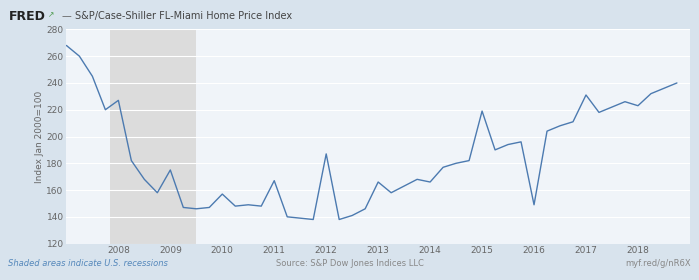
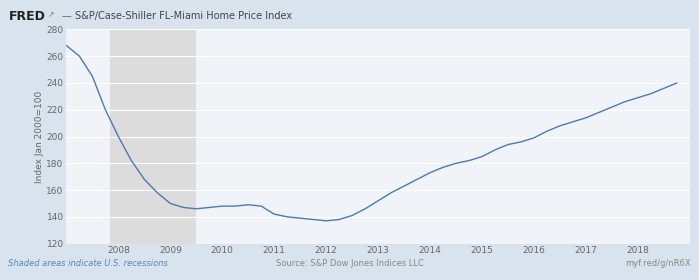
2008: 227 -> 200
2009: 175 -> 150
2010: 157 -> 148
2011: 167 -> 142
2012: 187 -> 137
2013: 166 -> 152
2014: 166 -> 173
2015: 219 -> 185
2016: 149 -> 199
2017: 231 -> 214
2018: 223 -> 229
